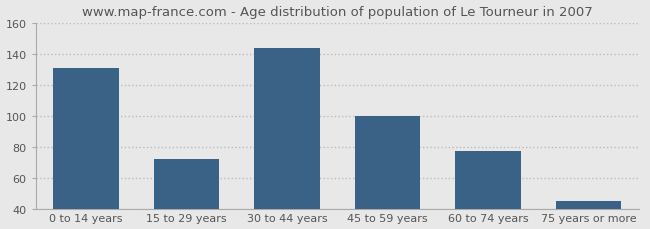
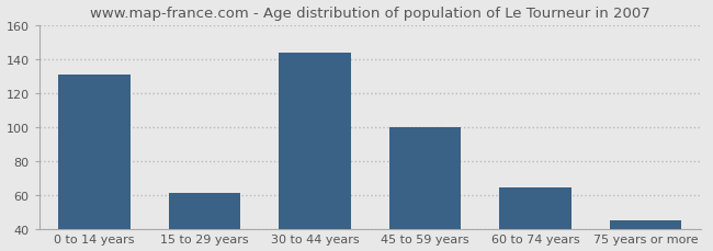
15 to 29 years: 72 -> 61
60 to 74 years: 77 -> 64
